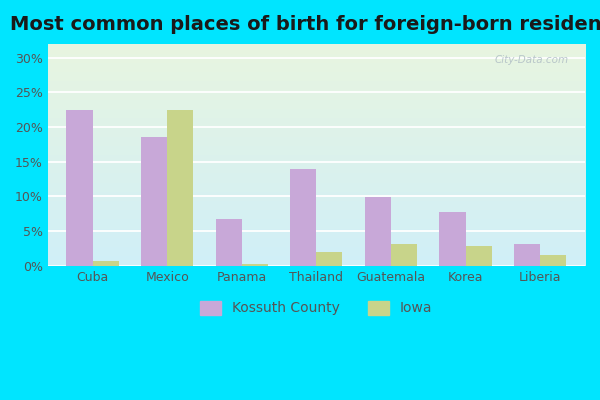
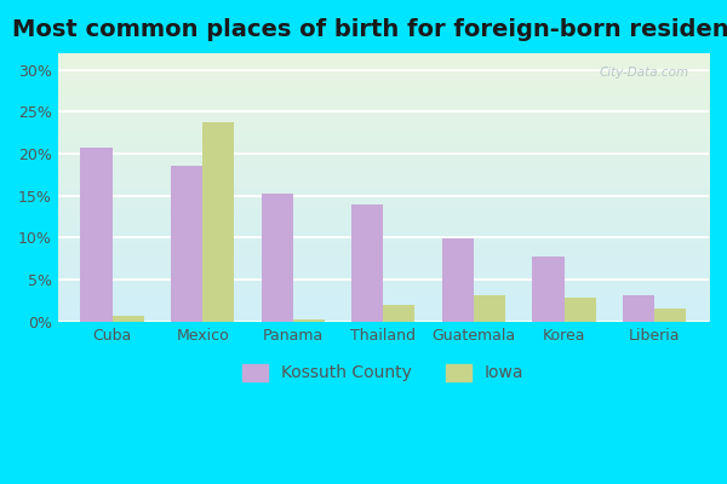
Kossuth County/Cuba: 22.4% -> 20.8%
Iowa/Mexico: 22.4% -> 23.7%
Kossuth County/Panama: 6.8% -> 15.3%
